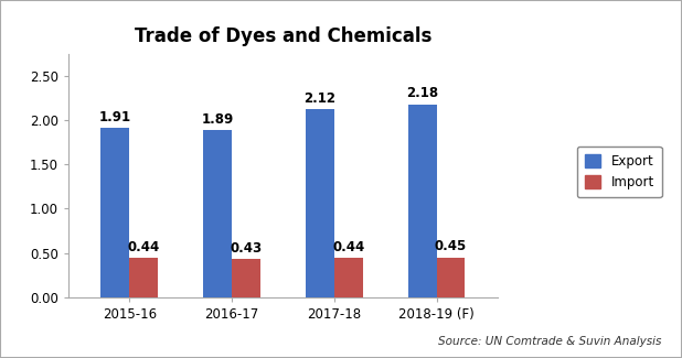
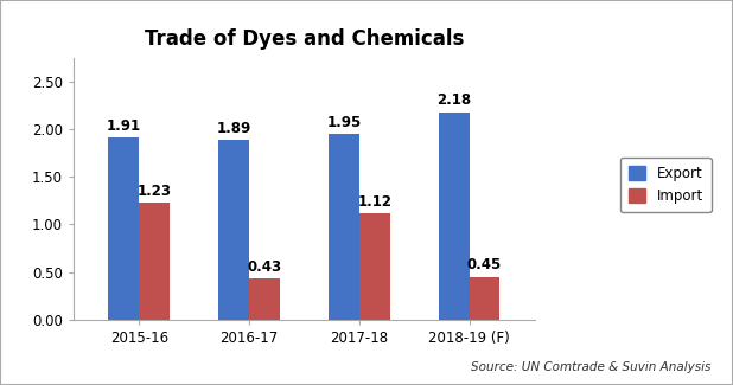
Import/2015-16: 0.44 -> 1.23
Export/2017-18: 2.12 -> 1.95
Import/2017-18: 0.44 -> 1.12
